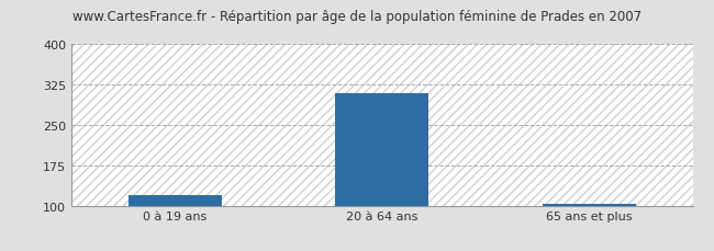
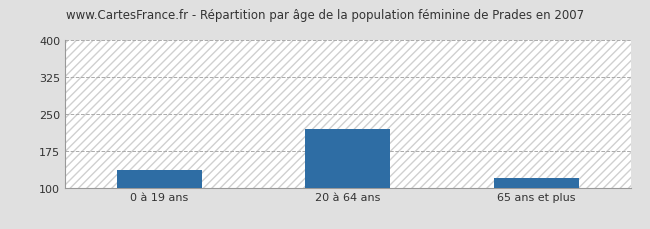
0 à 19 ans: 120 -> 135
20 à 64 ans: 310 -> 220
65 ans et plus: 103 -> 120
